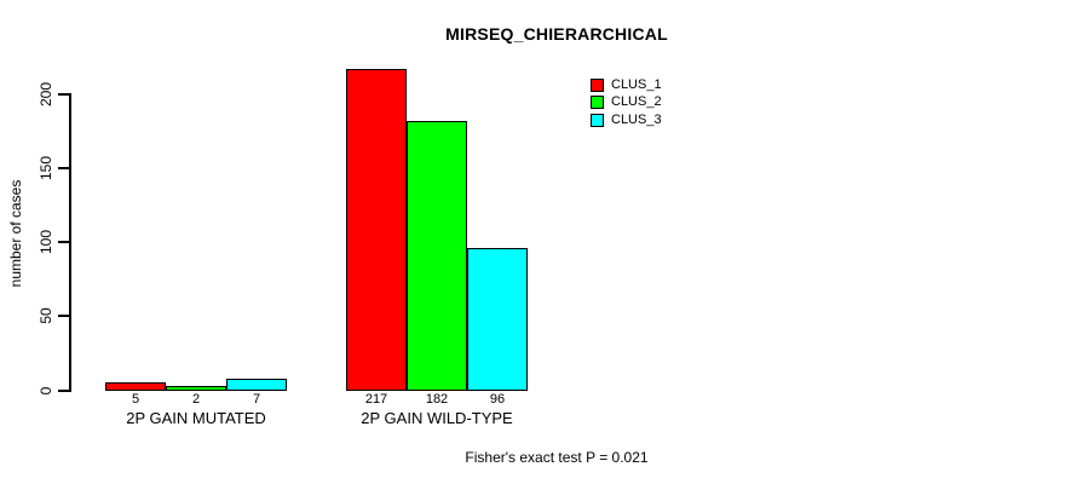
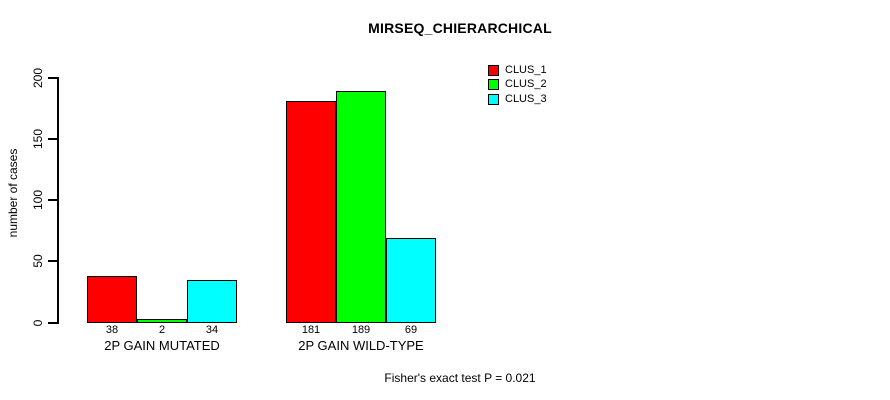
CLUS_1/2P GAIN MUTATED: 5 -> 38
CLUS_3/2P GAIN MUTATED: 7 -> 34
CLUS_1/2P GAIN WILD-TYPE: 217 -> 181
CLUS_2/2P GAIN WILD-TYPE: 182 -> 189
CLUS_3/2P GAIN WILD-TYPE: 96 -> 69
